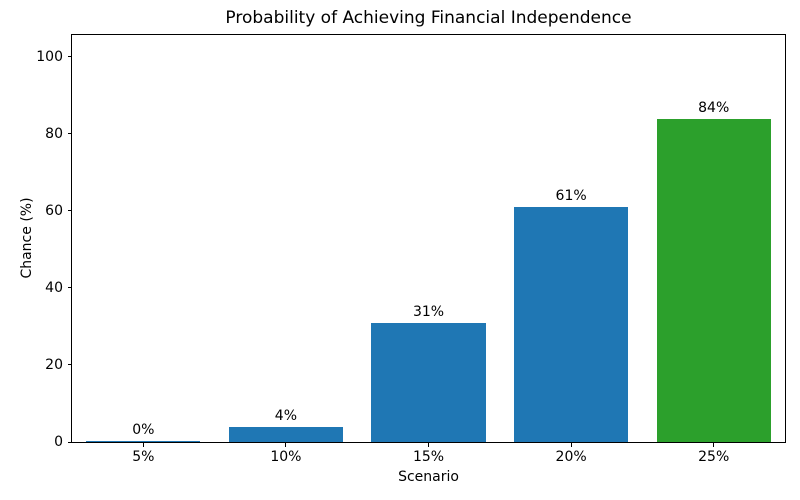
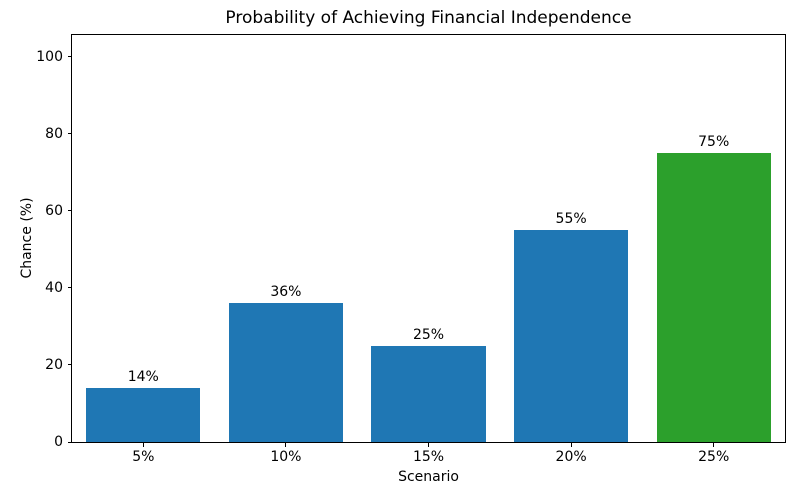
5%: 0% -> 14%
10%: 4% -> 36%
15%: 31% -> 25%
20%: 61% -> 55%
25%: 84% -> 75%
